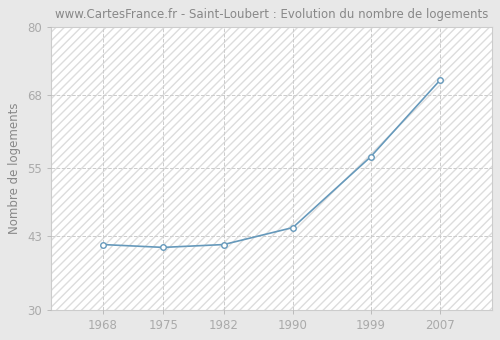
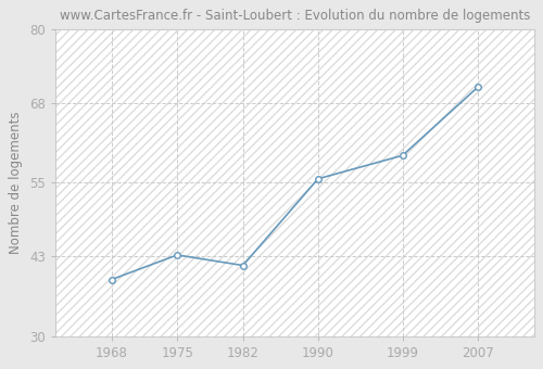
1968: 41.5 -> 39.2
1975: 41.0 -> 43.2
1990: 44.5 -> 55.6
1999: 57.0 -> 59.4
